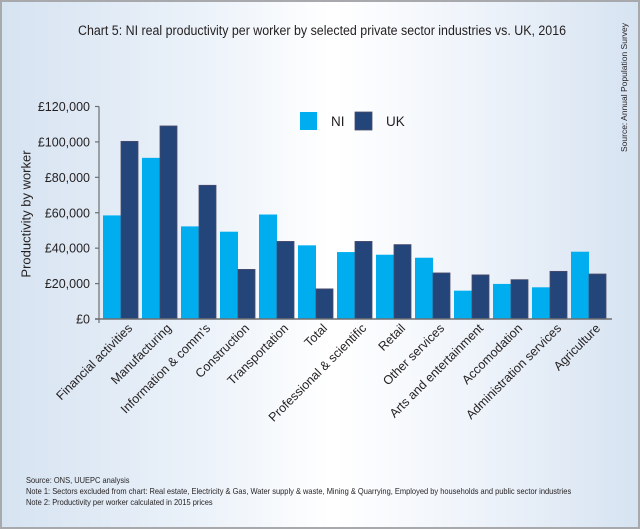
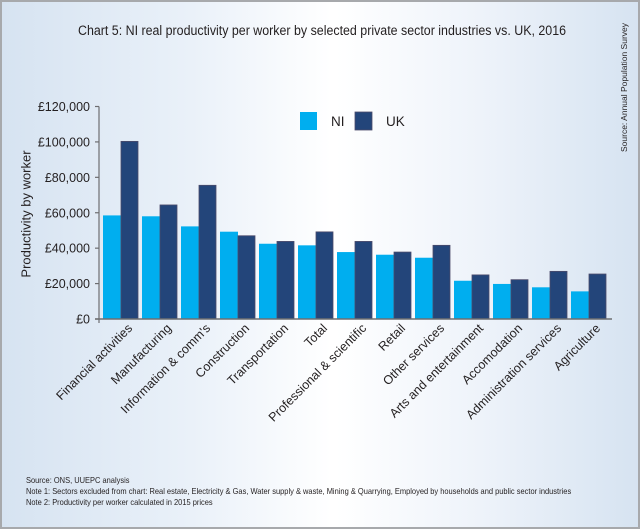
NI/Manufacturing: £91000 -> £58000
UK/Manufacturing: £109000 -> £64000
UK/Construction: £28000 -> £47000
NI/Transportation: £59000 -> £42000
UK/Total: £17000 -> £49000
UK/Retail: £42000 -> £38000
UK/Other services: £26000 -> £42000
NI/Arts and entertainment: £16000 -> £22000
NI/Agriculture: £38000 -> £16000
